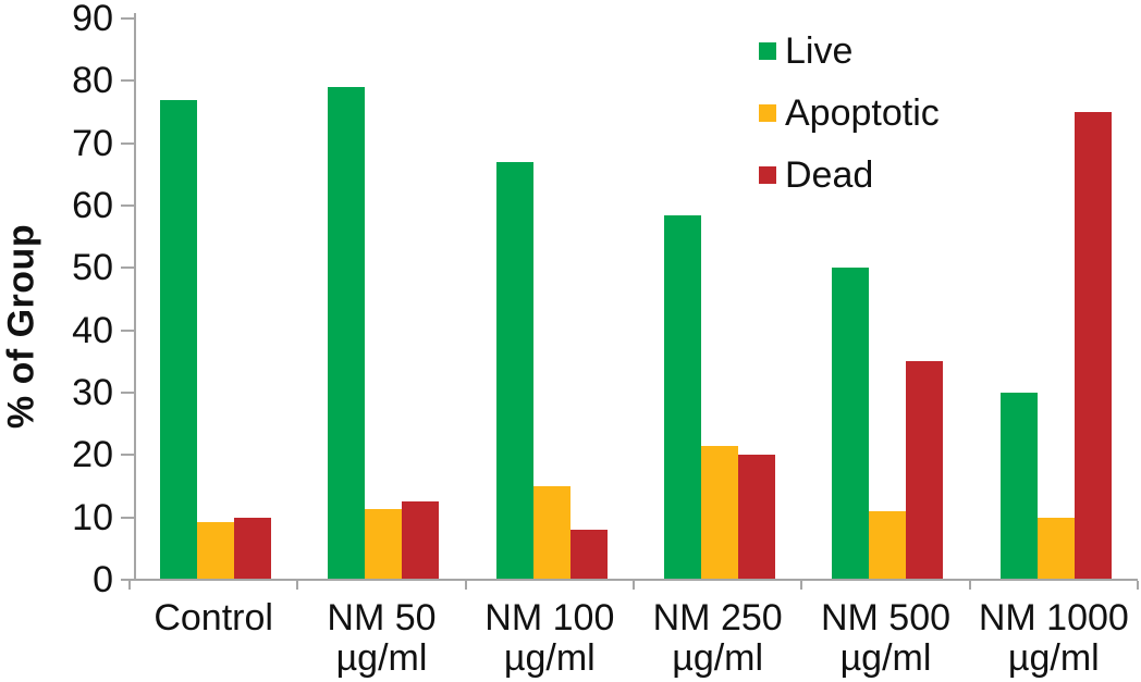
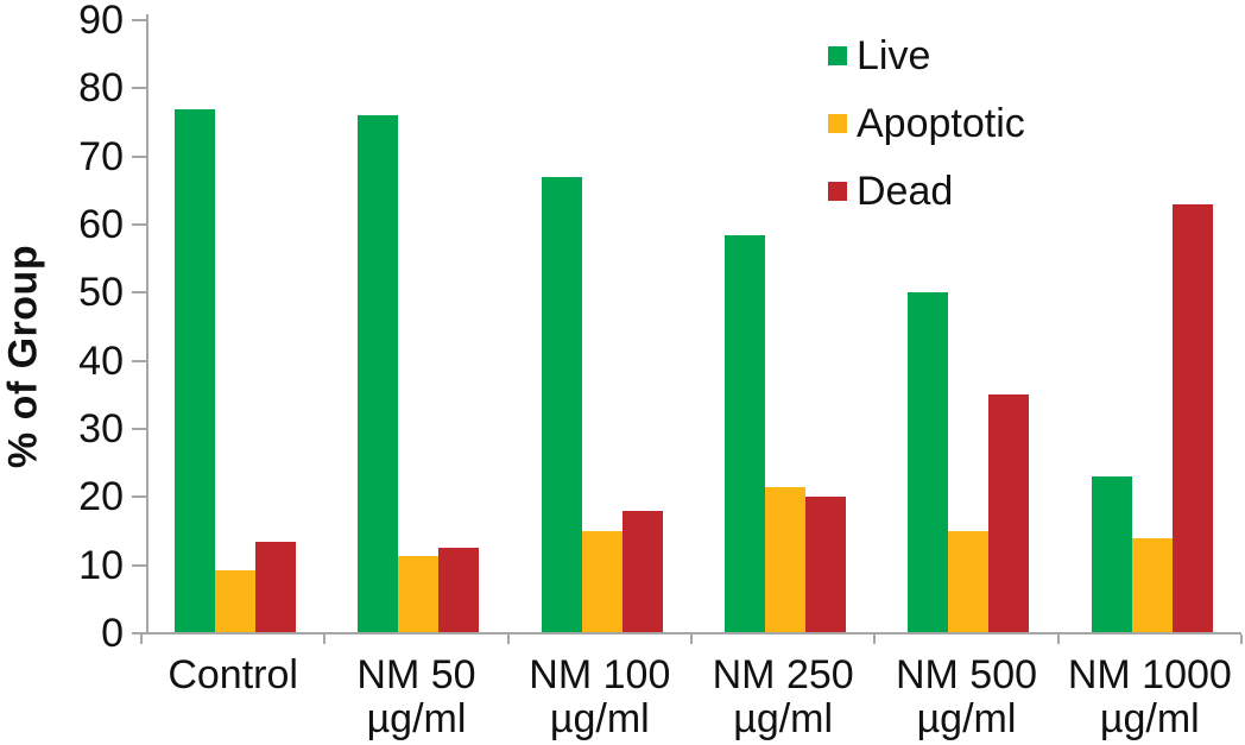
Dead/Control: 10 -> 14
Live/NM 50 µg/ml: 79 -> 76
Dead/NM 100 µg/ml: 8 -> 18
Apoptotic/NM 500 µg/ml: 11 -> 15
Live/NM 1000 µg/ml: 30 -> 23
Apoptotic/NM 1000 µg/ml: 10 -> 14
Dead/NM 1000 µg/ml: 75 -> 63
